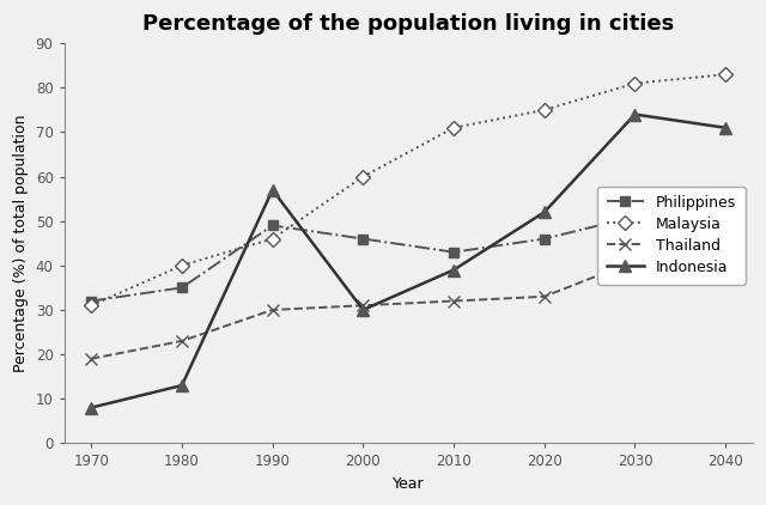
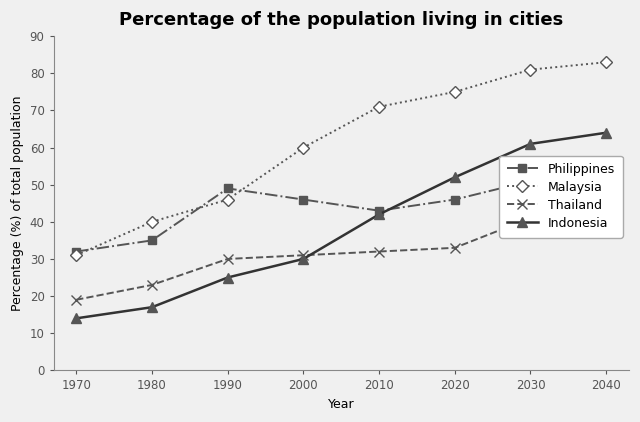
Indonesia/1970: 8 -> 14
Indonesia/1980: 13 -> 17
Indonesia/1990: 57 -> 25
Indonesia/2010: 39 -> 42
Indonesia/2030: 74 -> 61
Indonesia/2040: 71 -> 64
